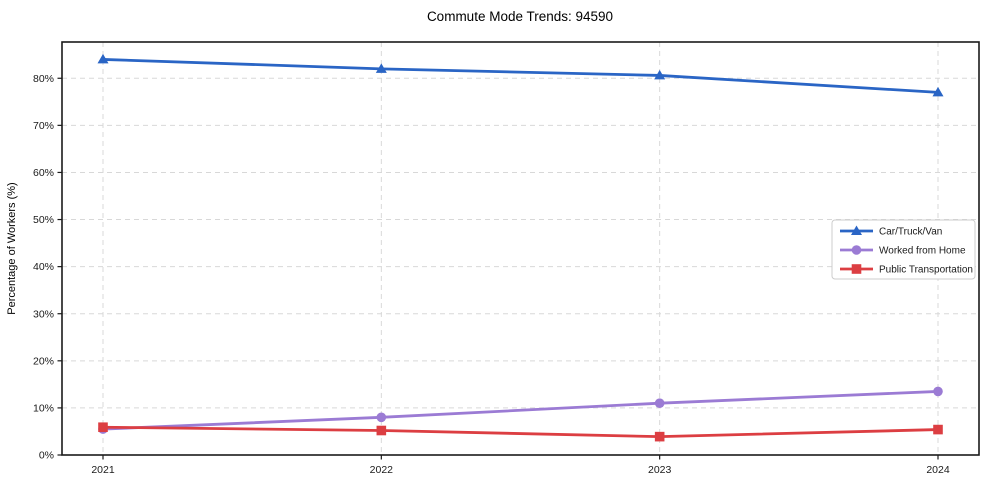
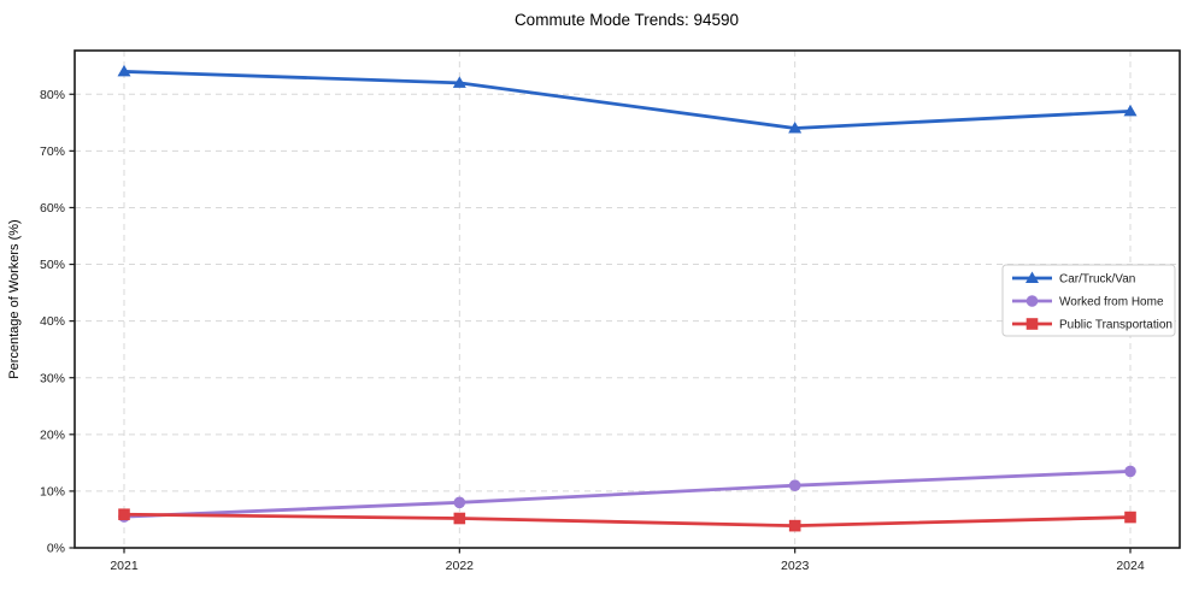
Car/Truck/Van/2023: 81% -> 74%
